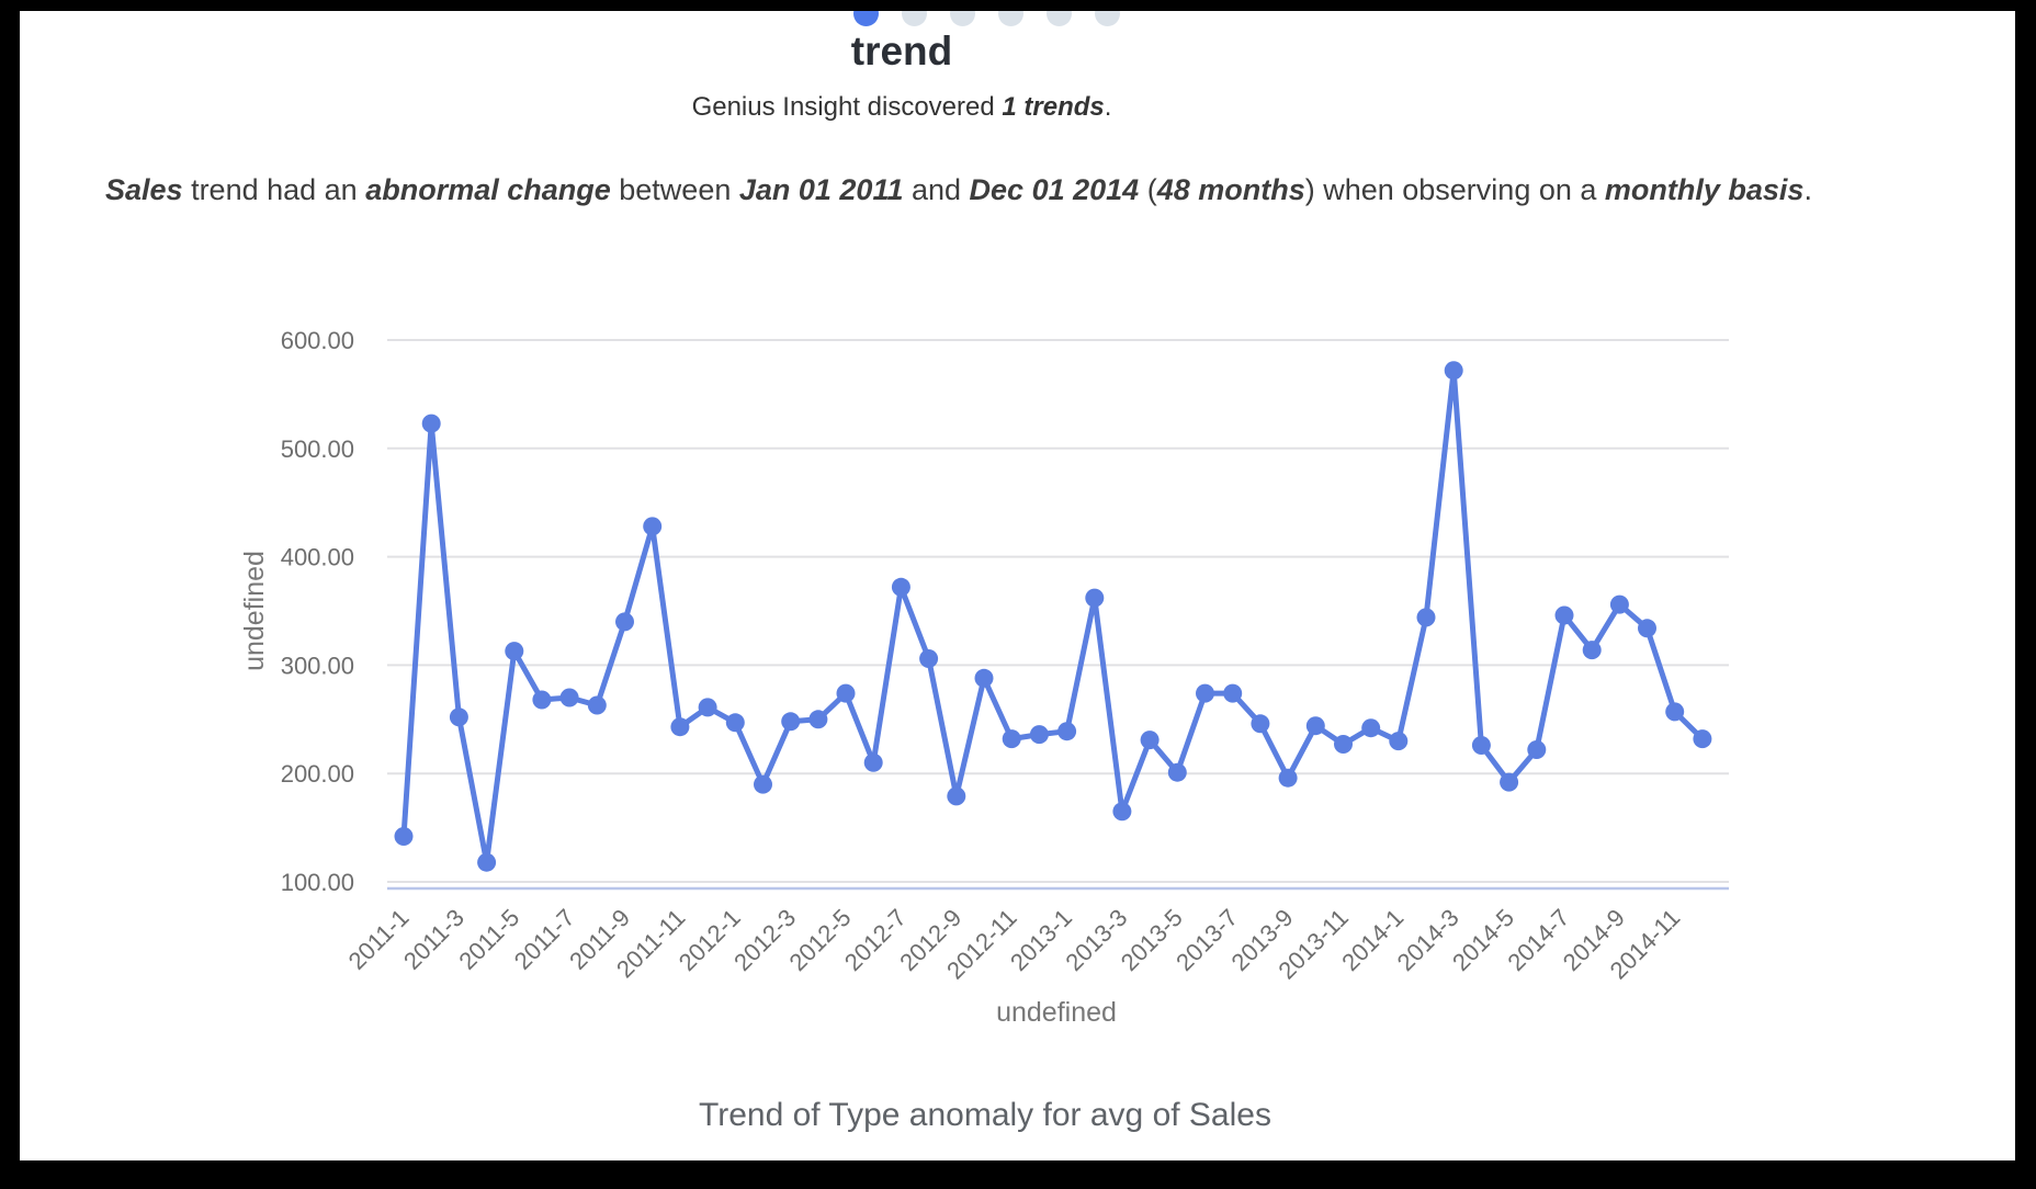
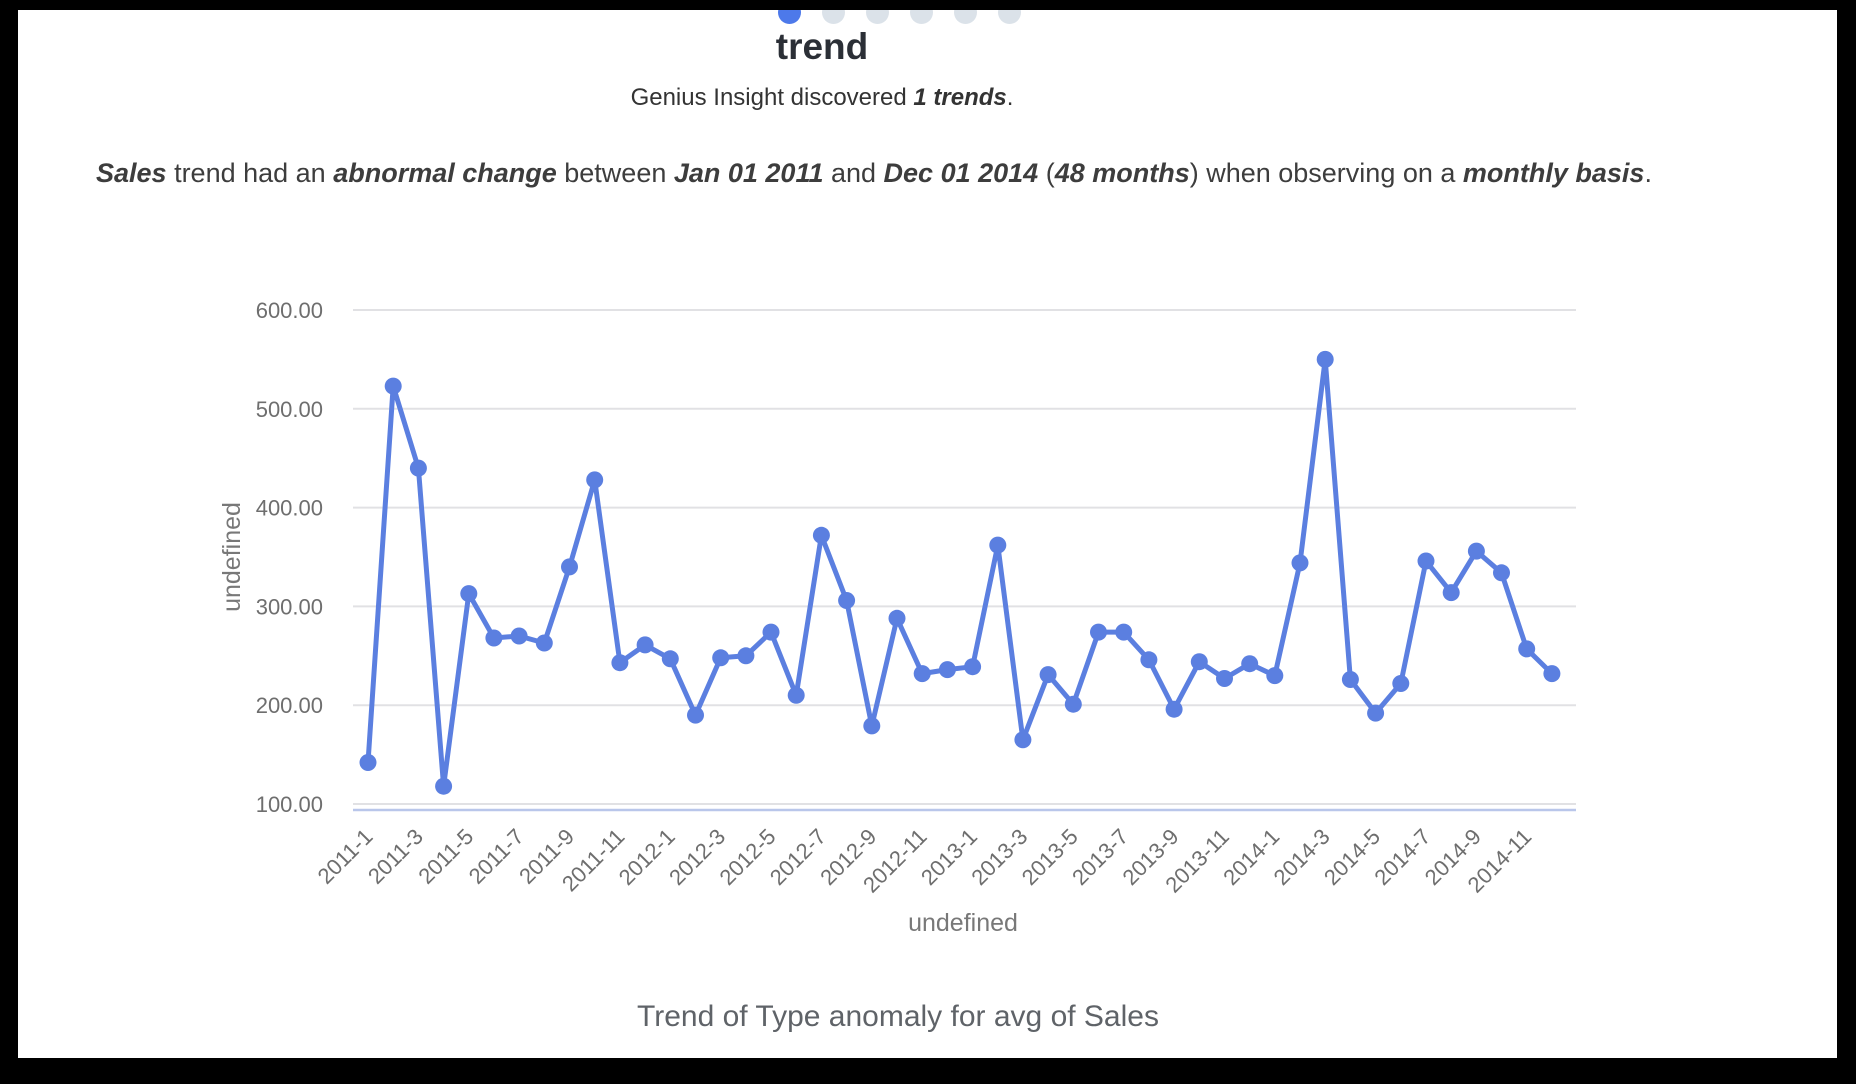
2011-3: 250 -> 440
2014-3: 570 -> 550
